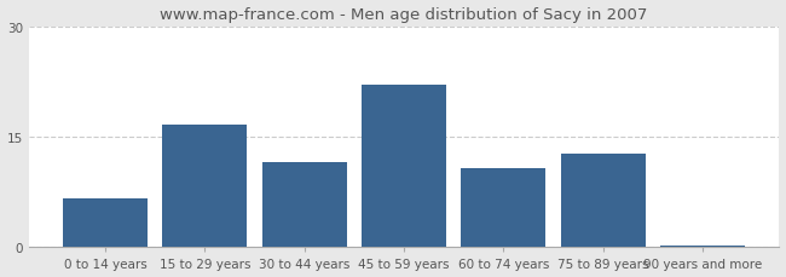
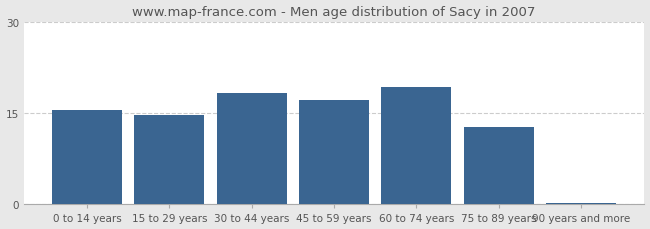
0 to 14 years: 6.6 -> 15.5
15 to 29 years: 16.6 -> 14.7
30 to 44 years: 11.6 -> 18.2
45 to 59 years: 22.0 -> 17.2
60 to 74 years: 10.8 -> 19.2
